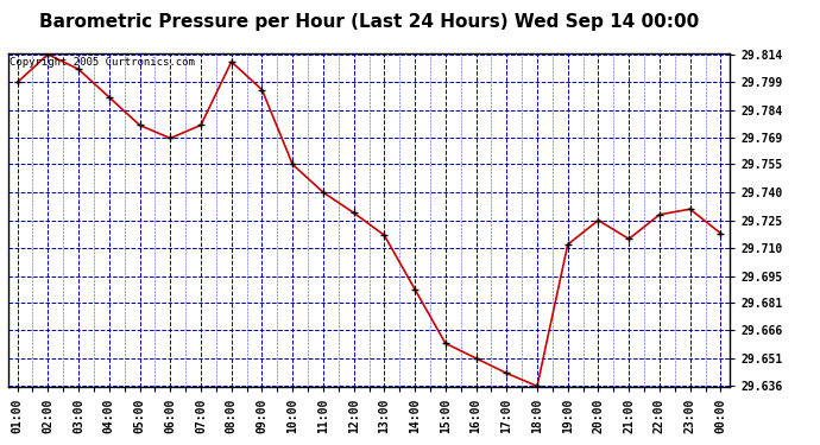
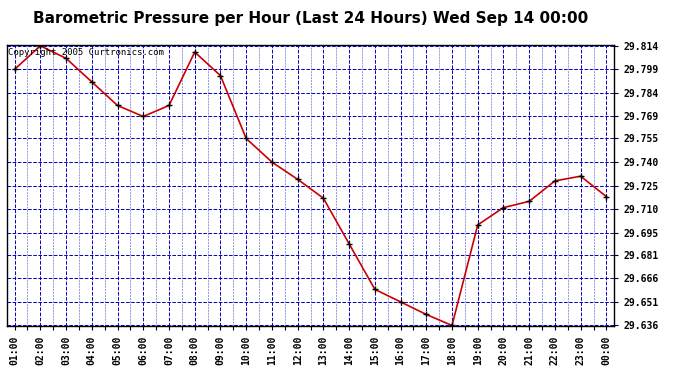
19:00: 29.712 -> 29.700
20:00: 29.725 -> 29.711
